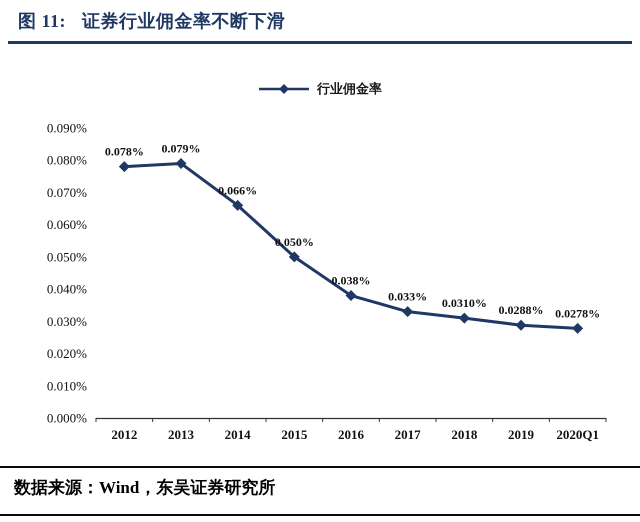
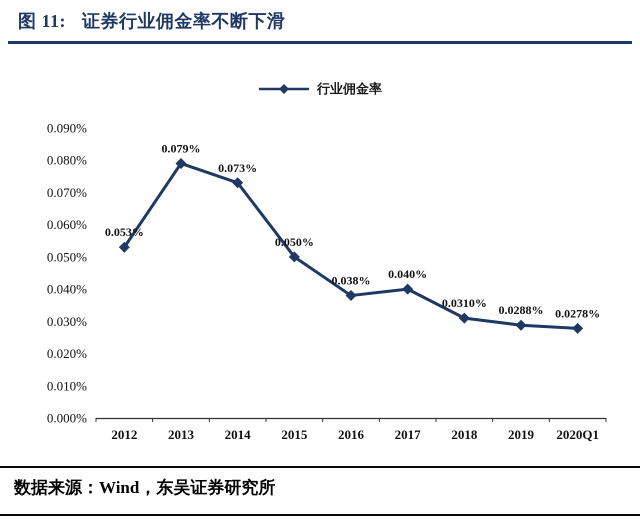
2012: 0.078% -> 0.053%
2014: 0.066% -> 0.073%
2017: 0.033% -> 0.040%
